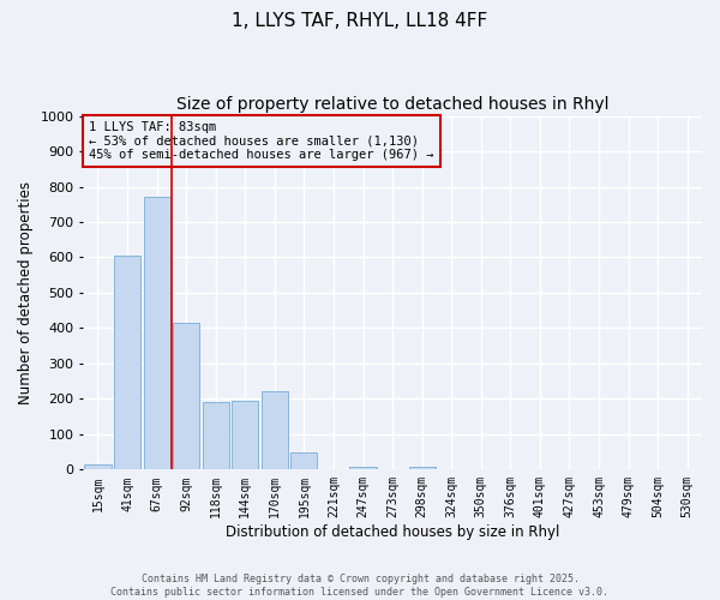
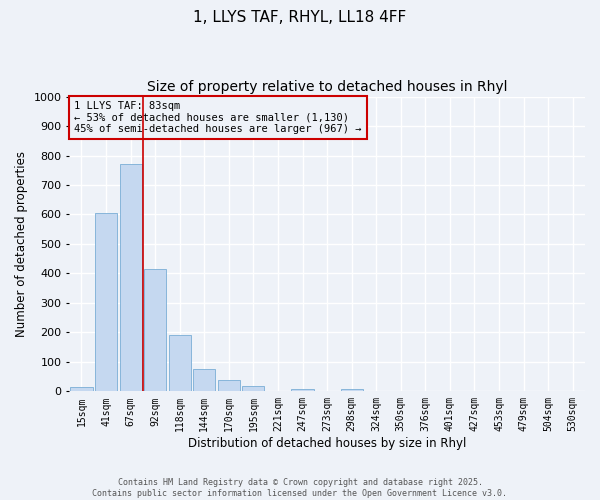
144sqm: 195 -> 75
170sqm: 220 -> 40
195sqm: 50 -> 17
